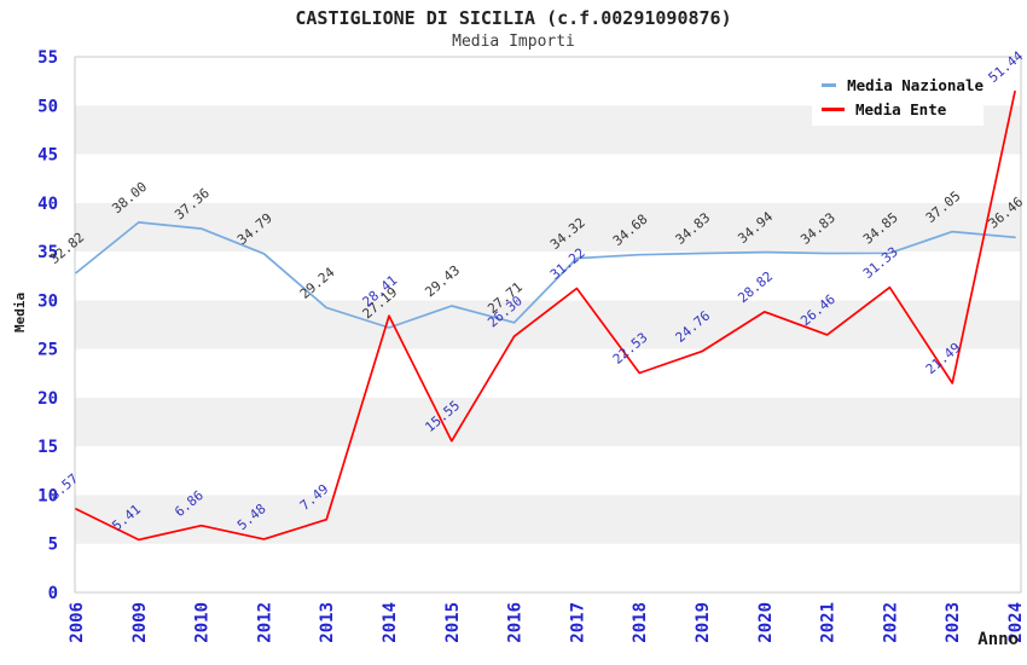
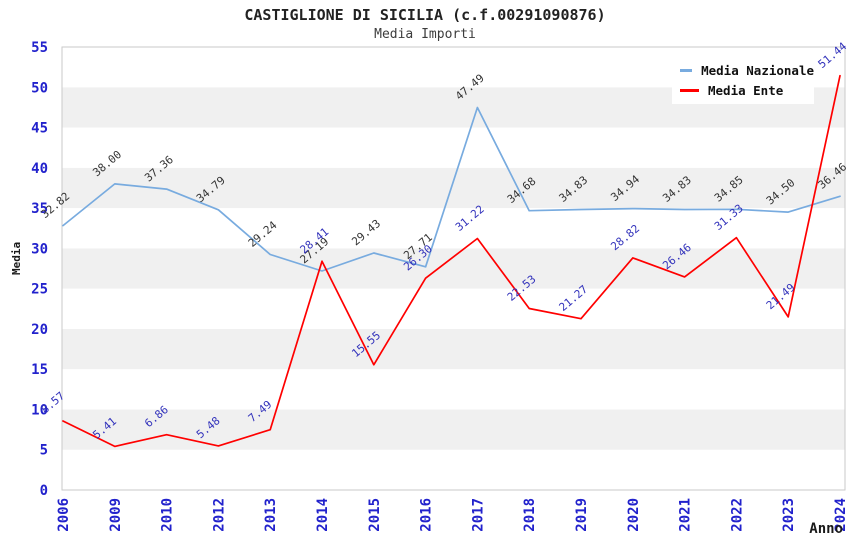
Media Nazionale/2017: 34.32 -> 47.49
Media Ente/2019: 24.76 -> 21.27
Media Nazionale/2023: 37.05 -> 34.50
